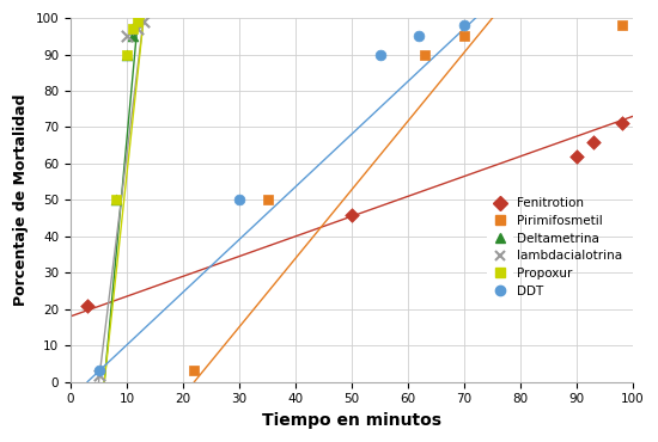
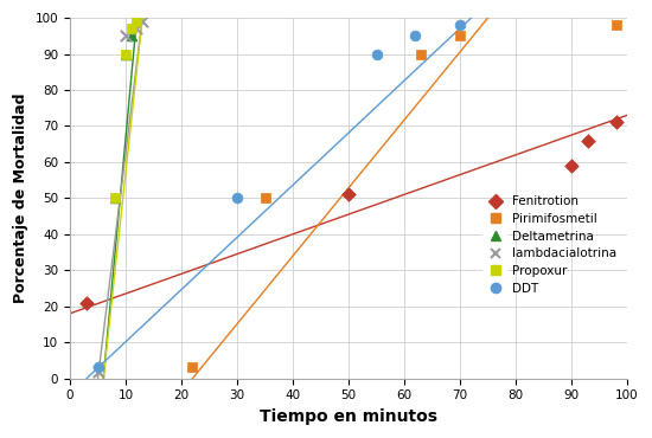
Fenitrotion/50: 46 -> 51
Fenitrotion/90: 62 -> 59
